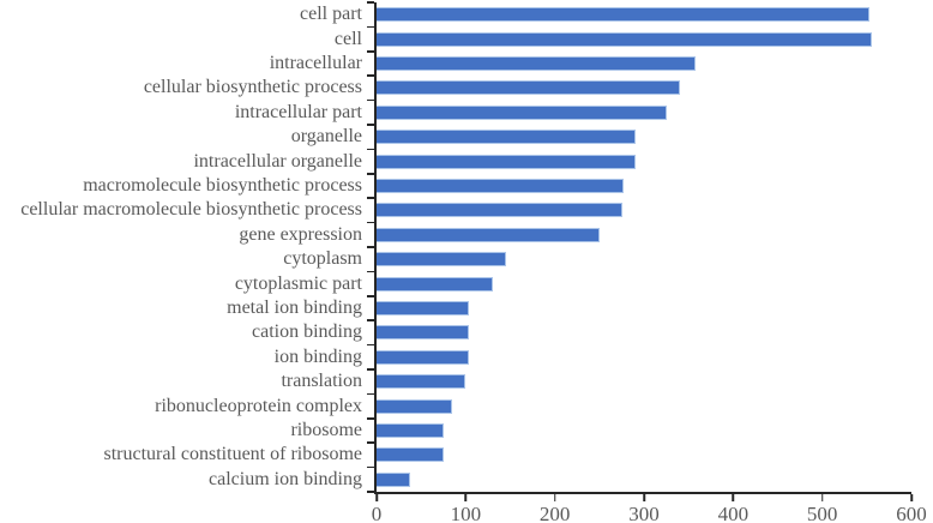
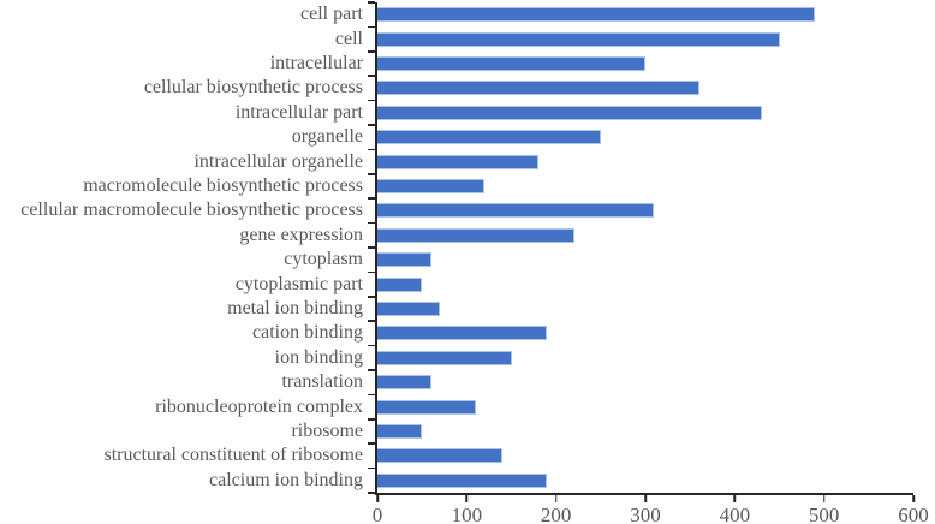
cell part: 550 -> 490
cell: 560 -> 450
intracellular: 360 -> 300
cellular biosynthetic process: 340 -> 360
intracellular part: 330 -> 430
organelle: 290 -> 250
intracellular organelle: 290 -> 180
macromolecule biosynthetic process: 280 -> 120
cellular macromolecule biosynthetic process: 280 -> 310
gene expression: 250 -> 220
cytoplasm: 140 -> 60
cytoplasmic part: 130 -> 50
metal ion binding: 100 -> 70
cation binding: 100 -> 190
ion binding: 100 -> 150
translation: 100 -> 60
ribonucleoprotein complex: 80 -> 110
ribosome: 80 -> 50
structural constituent of ribosome: 80 -> 140
calcium ion binding: 40 -> 190
